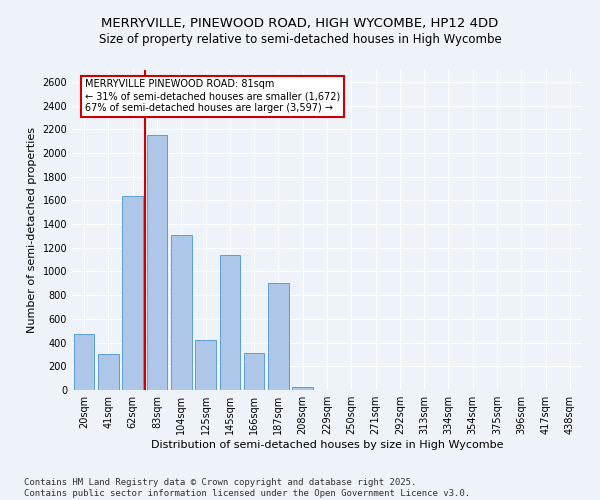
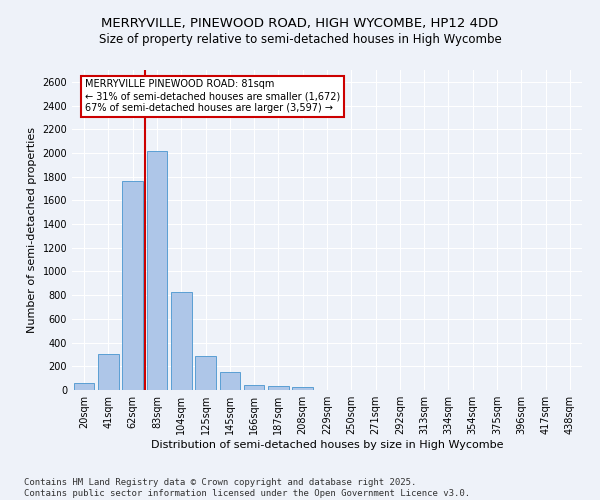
20sqm: 470 -> 60
62sqm: 1640 -> 1760
83sqm: 2150 -> 2020
104sqm: 1310 -> 820
125sqm: 420 -> 290
145sqm: 1140 -> 160
166sqm: 310 -> 40
187sqm: 900 -> 40
